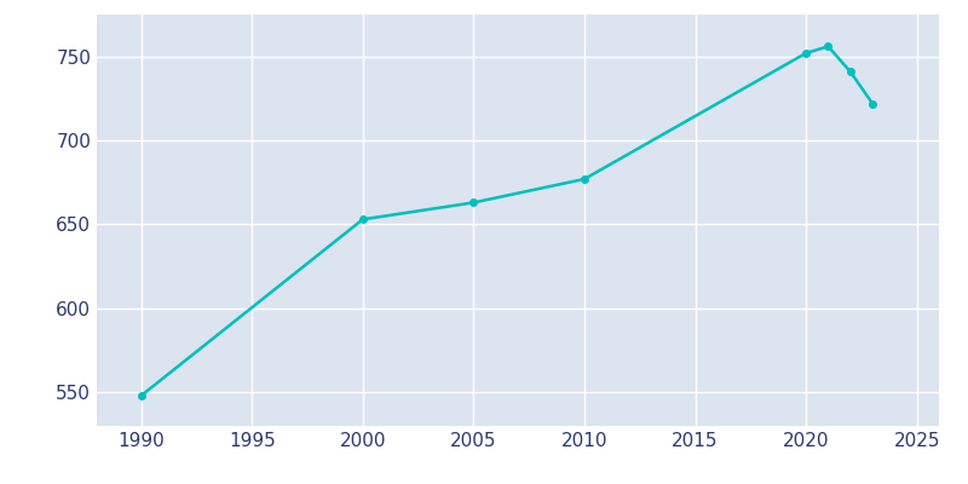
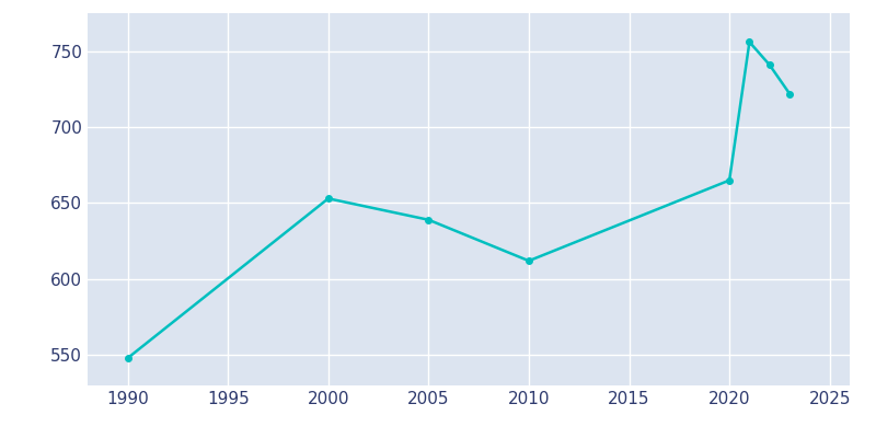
2005: 663 -> 639
2010: 677 -> 612
2020: 752 -> 665
